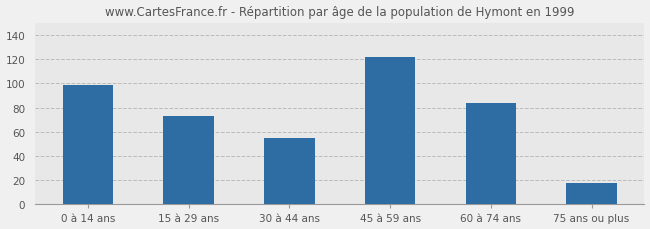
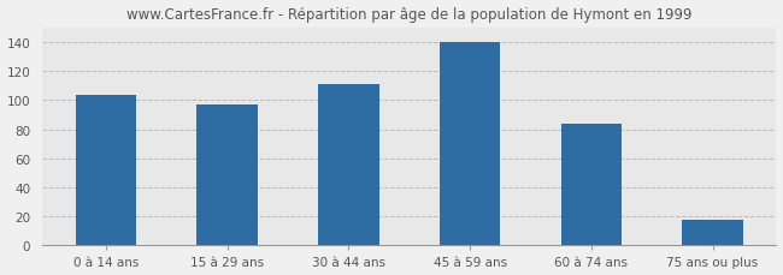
0 à 14 ans: 99 -> 104
15 à 29 ans: 73 -> 97
30 à 44 ans: 55 -> 111
45 à 59 ans: 122 -> 140
